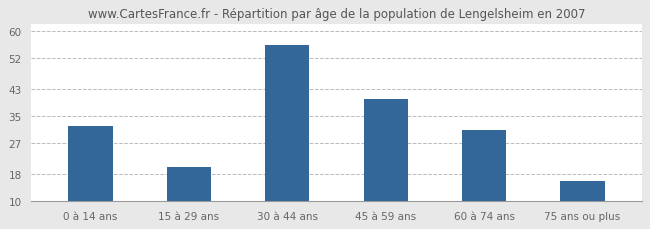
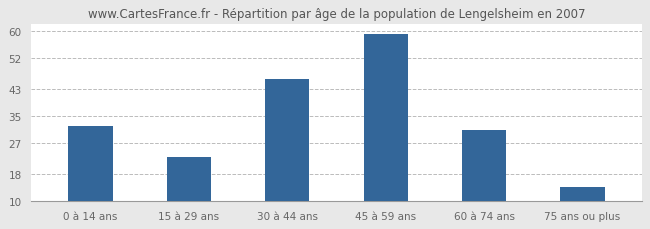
15 à 29 ans: 20 -> 23
30 à 44 ans: 56 -> 46
45 à 59 ans: 40 -> 59
75 ans ou plus: 16 -> 14
